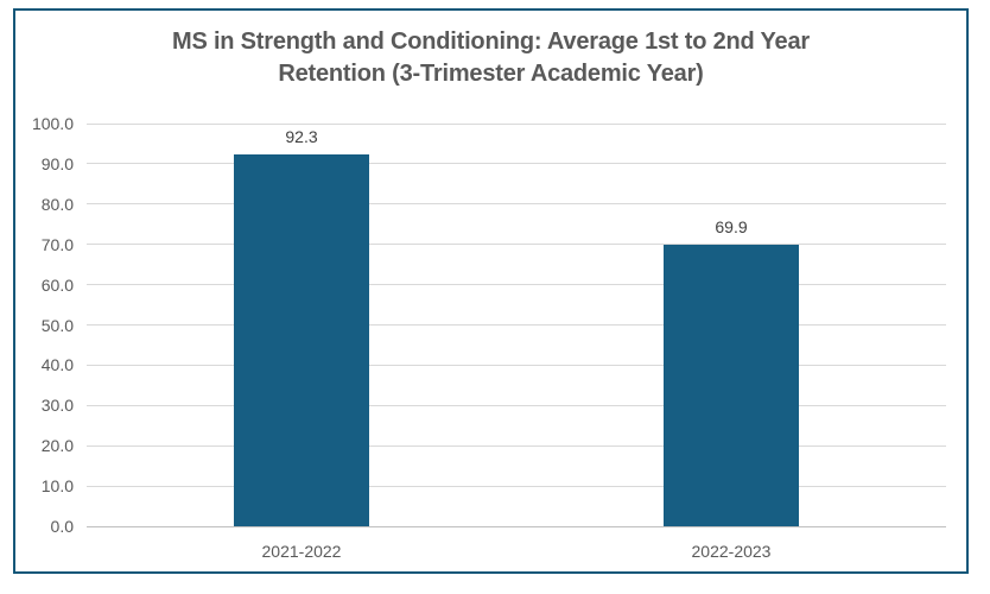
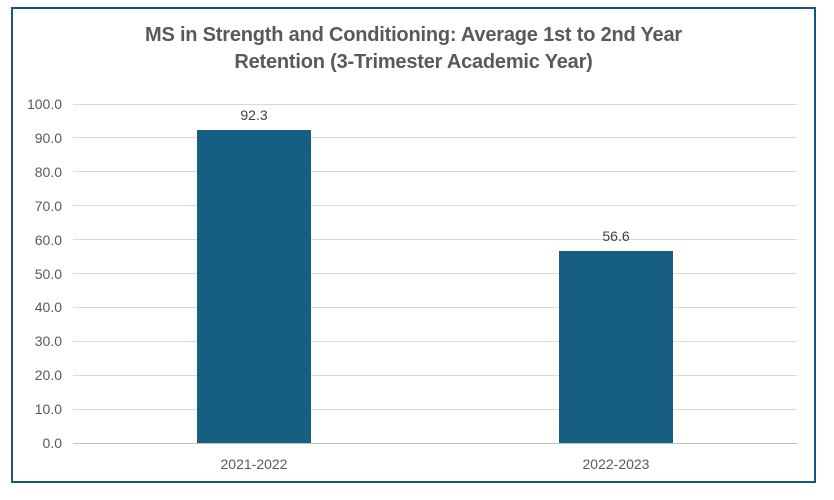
2022-2023: 69.9 -> 56.6
